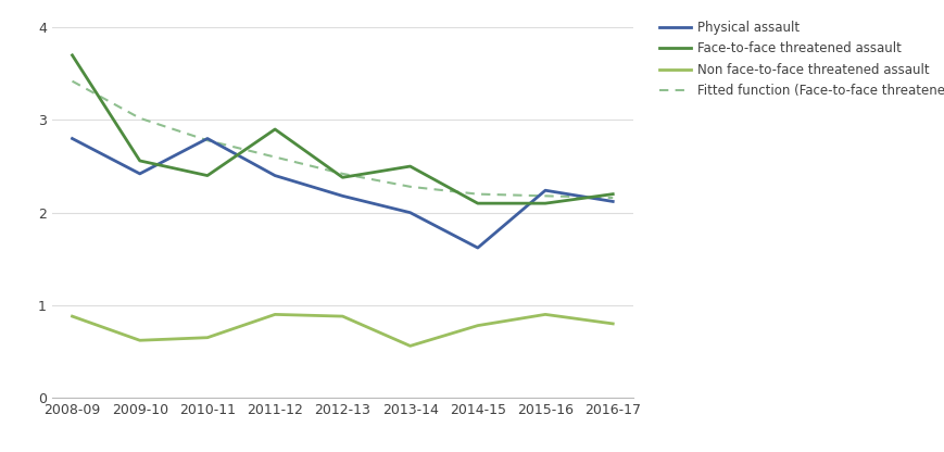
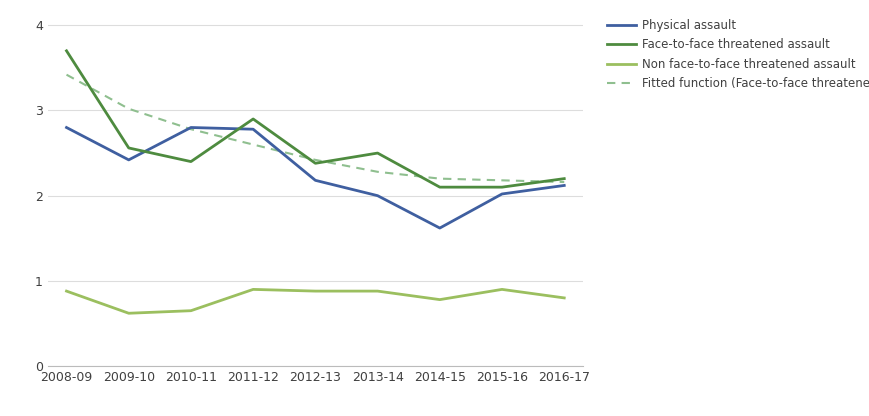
Physical assault/2011-12: 2.40 -> 2.78
Non face-to-face threatened assault/2013-14: 0.56 -> 0.88
Physical assault/2015-16: 2.24 -> 2.02
